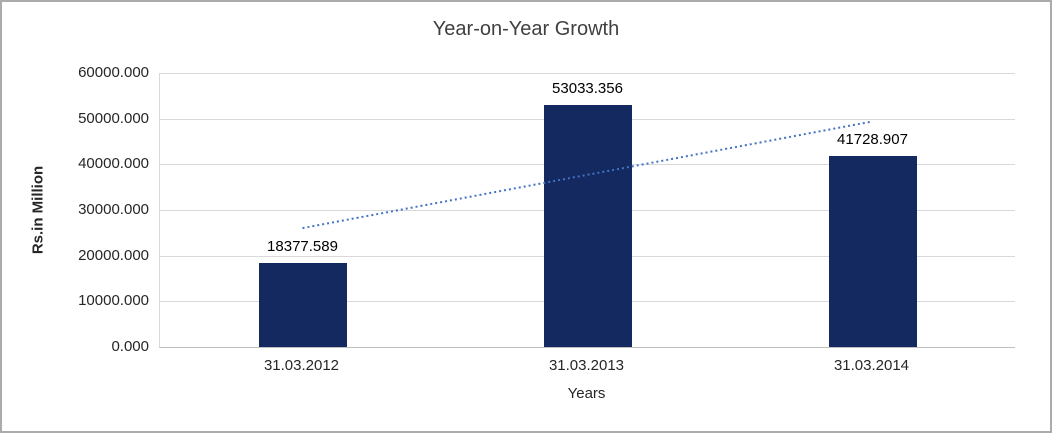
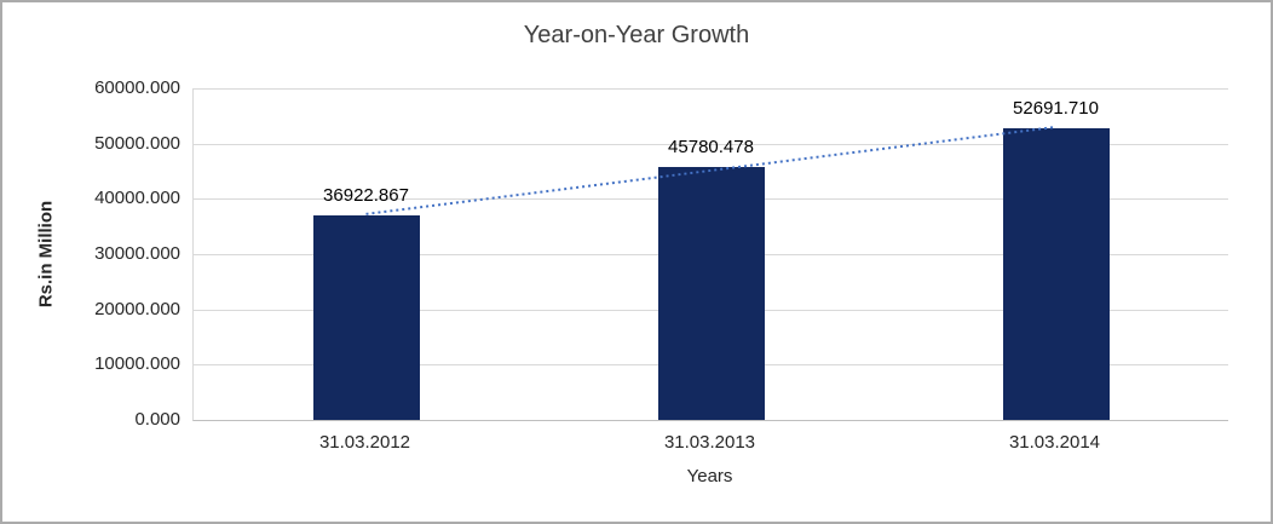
31.03.2012: 18377.589 -> 36922.867
31.03.2013: 53033.356 -> 45780.478
31.03.2014: 41728.907 -> 52691.710
